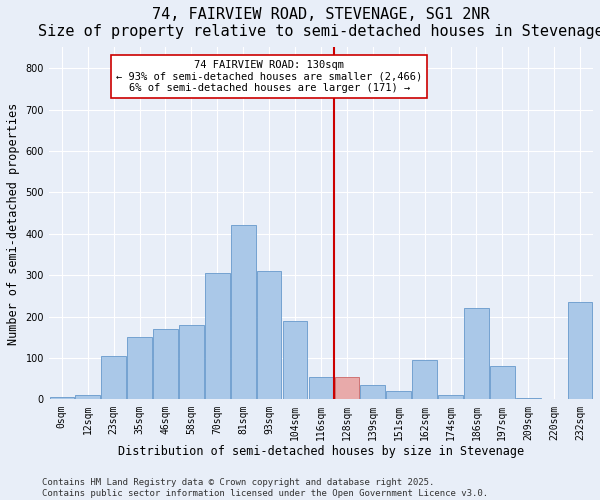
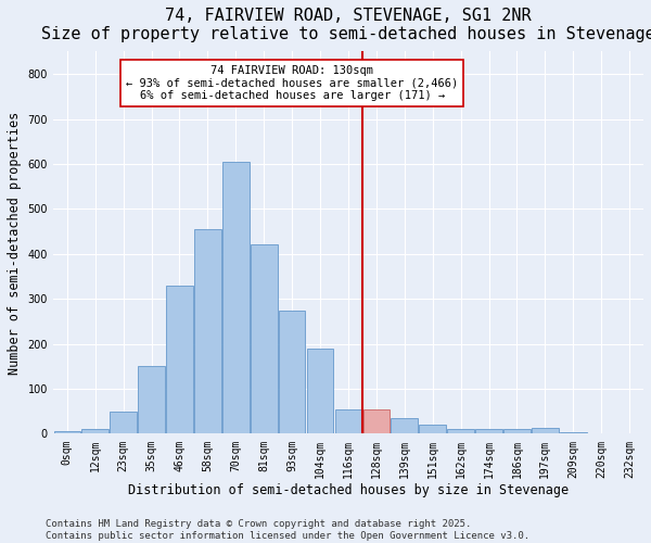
23sqm: 105 -> 50
46sqm: 170 -> 330
58sqm: 180 -> 455
70sqm: 305 -> 605
93sqm: 310 -> 275
162sqm: 95 -> 10
186sqm: 220 -> 10
197sqm: 80 -> 12
232sqm: 235 -> 1
